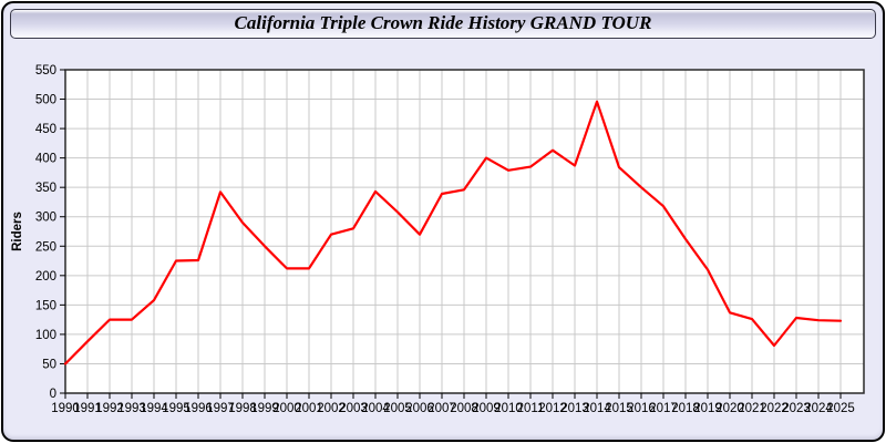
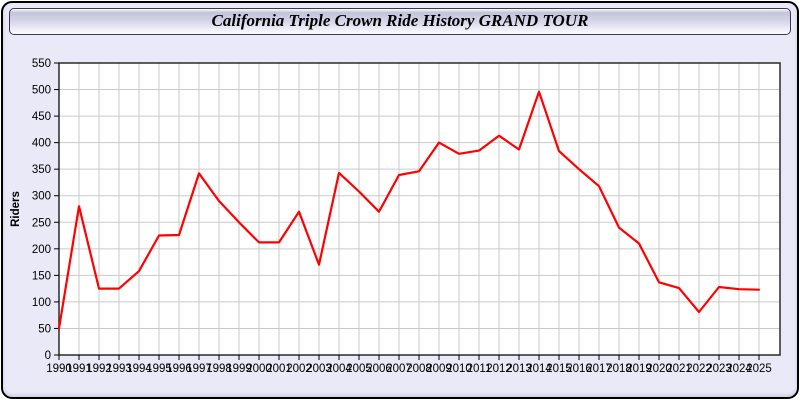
1991: 90 -> 280
2003: 280 -> 170
2018: 260 -> 240
